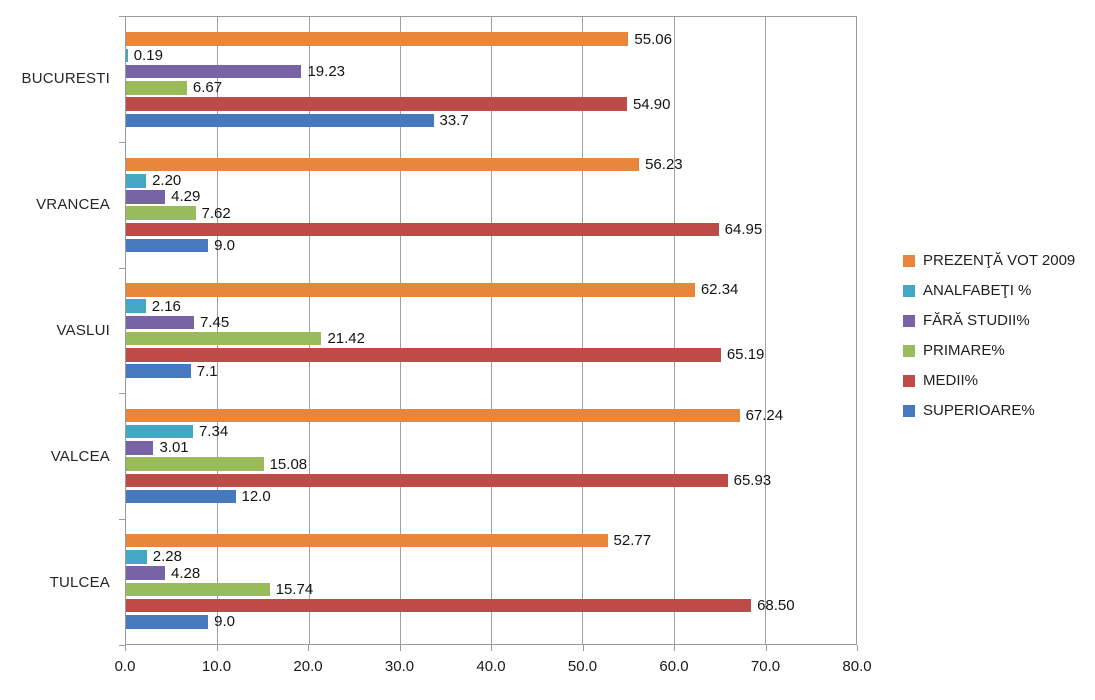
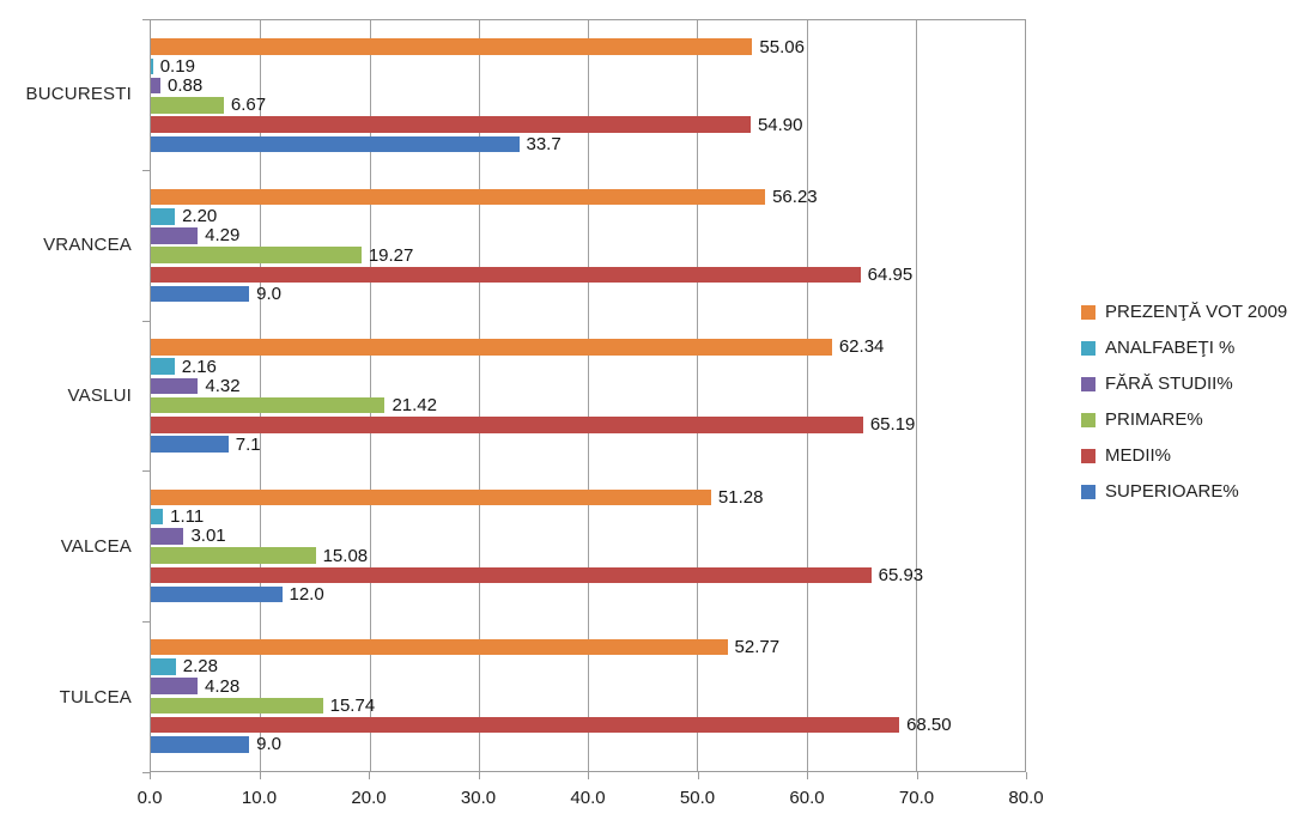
FĂRĂ STUDII%/BUCURESTI: 19.23 -> 0.88
PRIMARE%/VRANCEA: 7.62 -> 19.27
FĂRĂ STUDII%/VASLUI: 7.45 -> 4.32
PREZENŢĂ VOT 2009/VALCEA: 67.24 -> 51.28
ANALFABEŢI %/VALCEA: 7.34 -> 1.11
